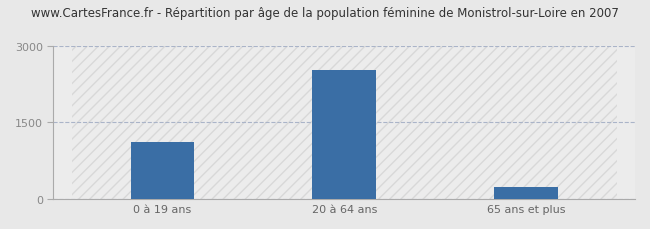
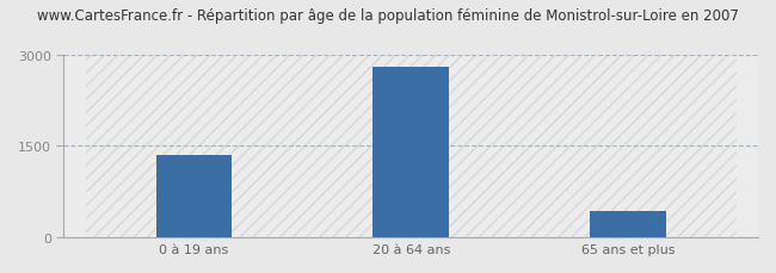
0 à 19 ans: 1120 -> 1350
20 à 64 ans: 2520 -> 2800
65 ans et plus: 240 -> 430
